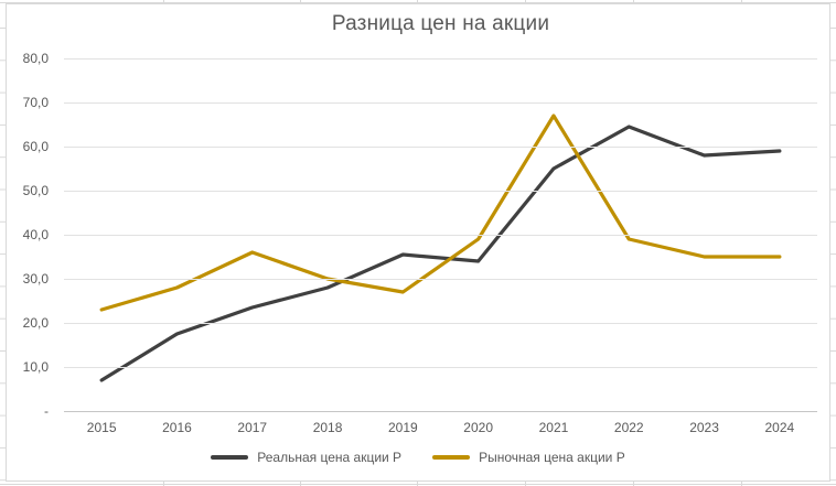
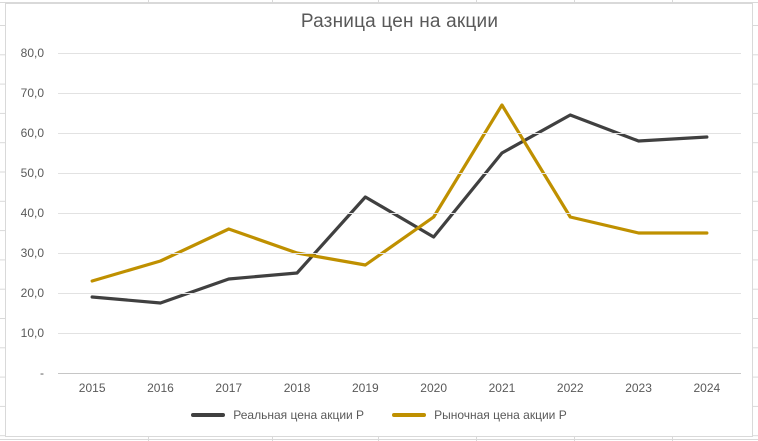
Реальная цена акции Р/2015: 7 -> 19
Реальная цена акции Р/2018: 28 -> 25
Реальная цена акции Р/2019: 36 -> 44
